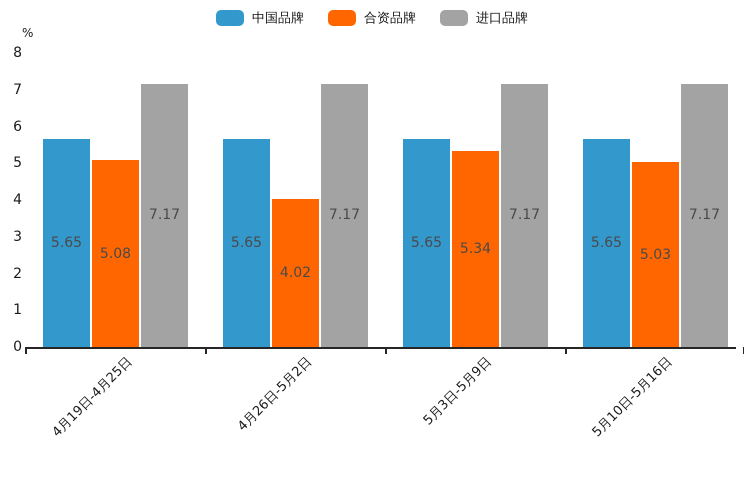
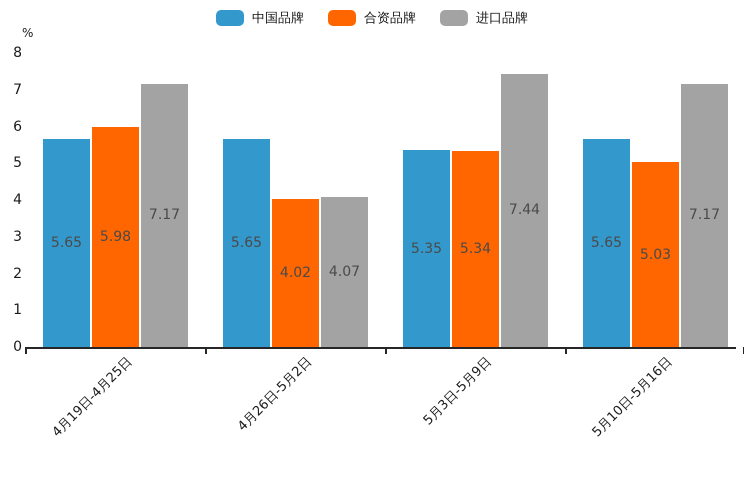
合资品牌/4月19日-4月25日: 5.08 -> 5.98
进口品牌/4月26日-5月2日: 7.17 -> 4.07
中国品牌/5月3日-5月9日: 5.65 -> 5.35
进口品牌/5月3日-5月9日: 7.17 -> 7.44
